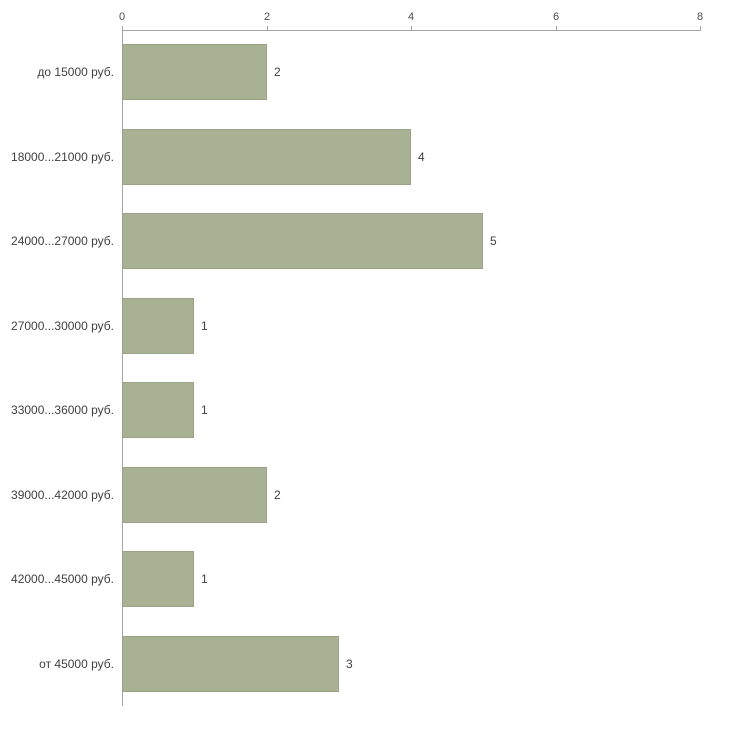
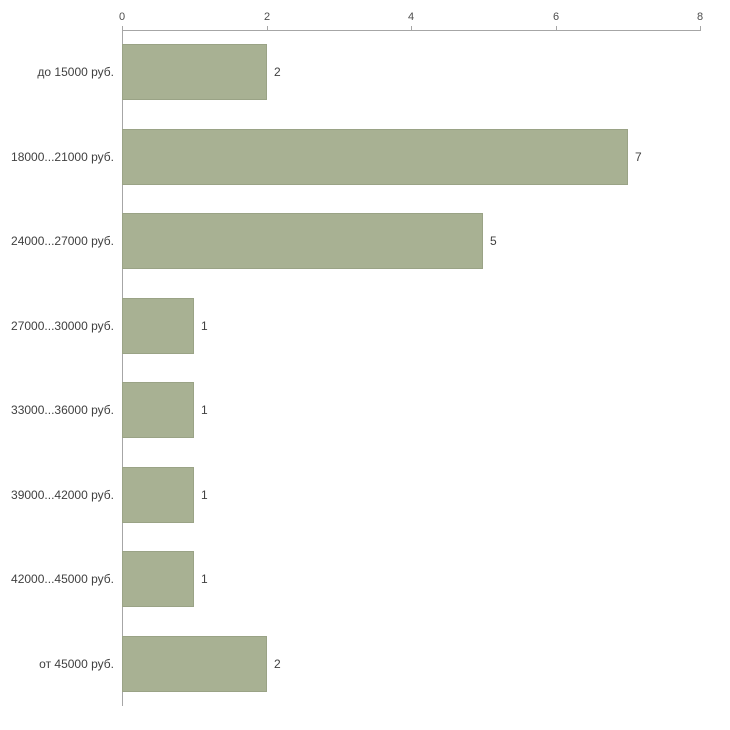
18000...21000 руб.: 4 -> 7
39000...42000 руб.: 2 -> 1
от 45000 руб.: 3 -> 2
